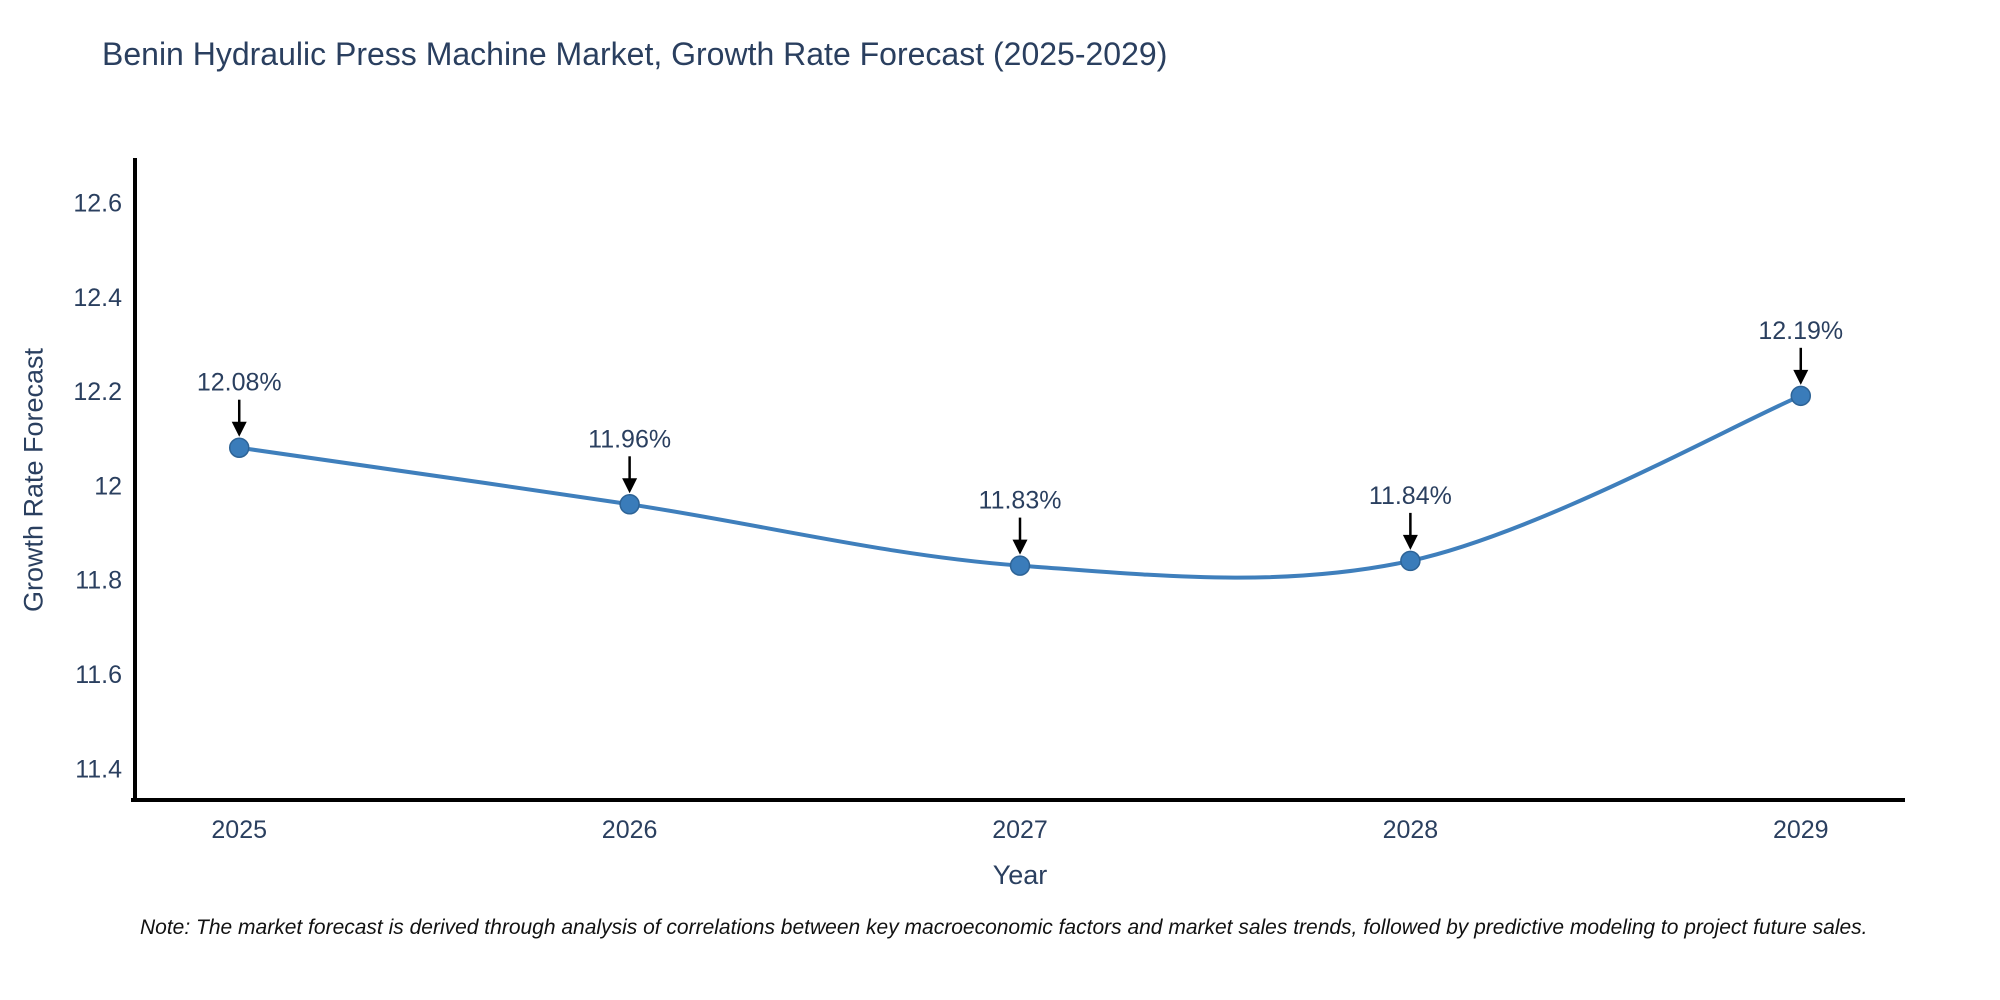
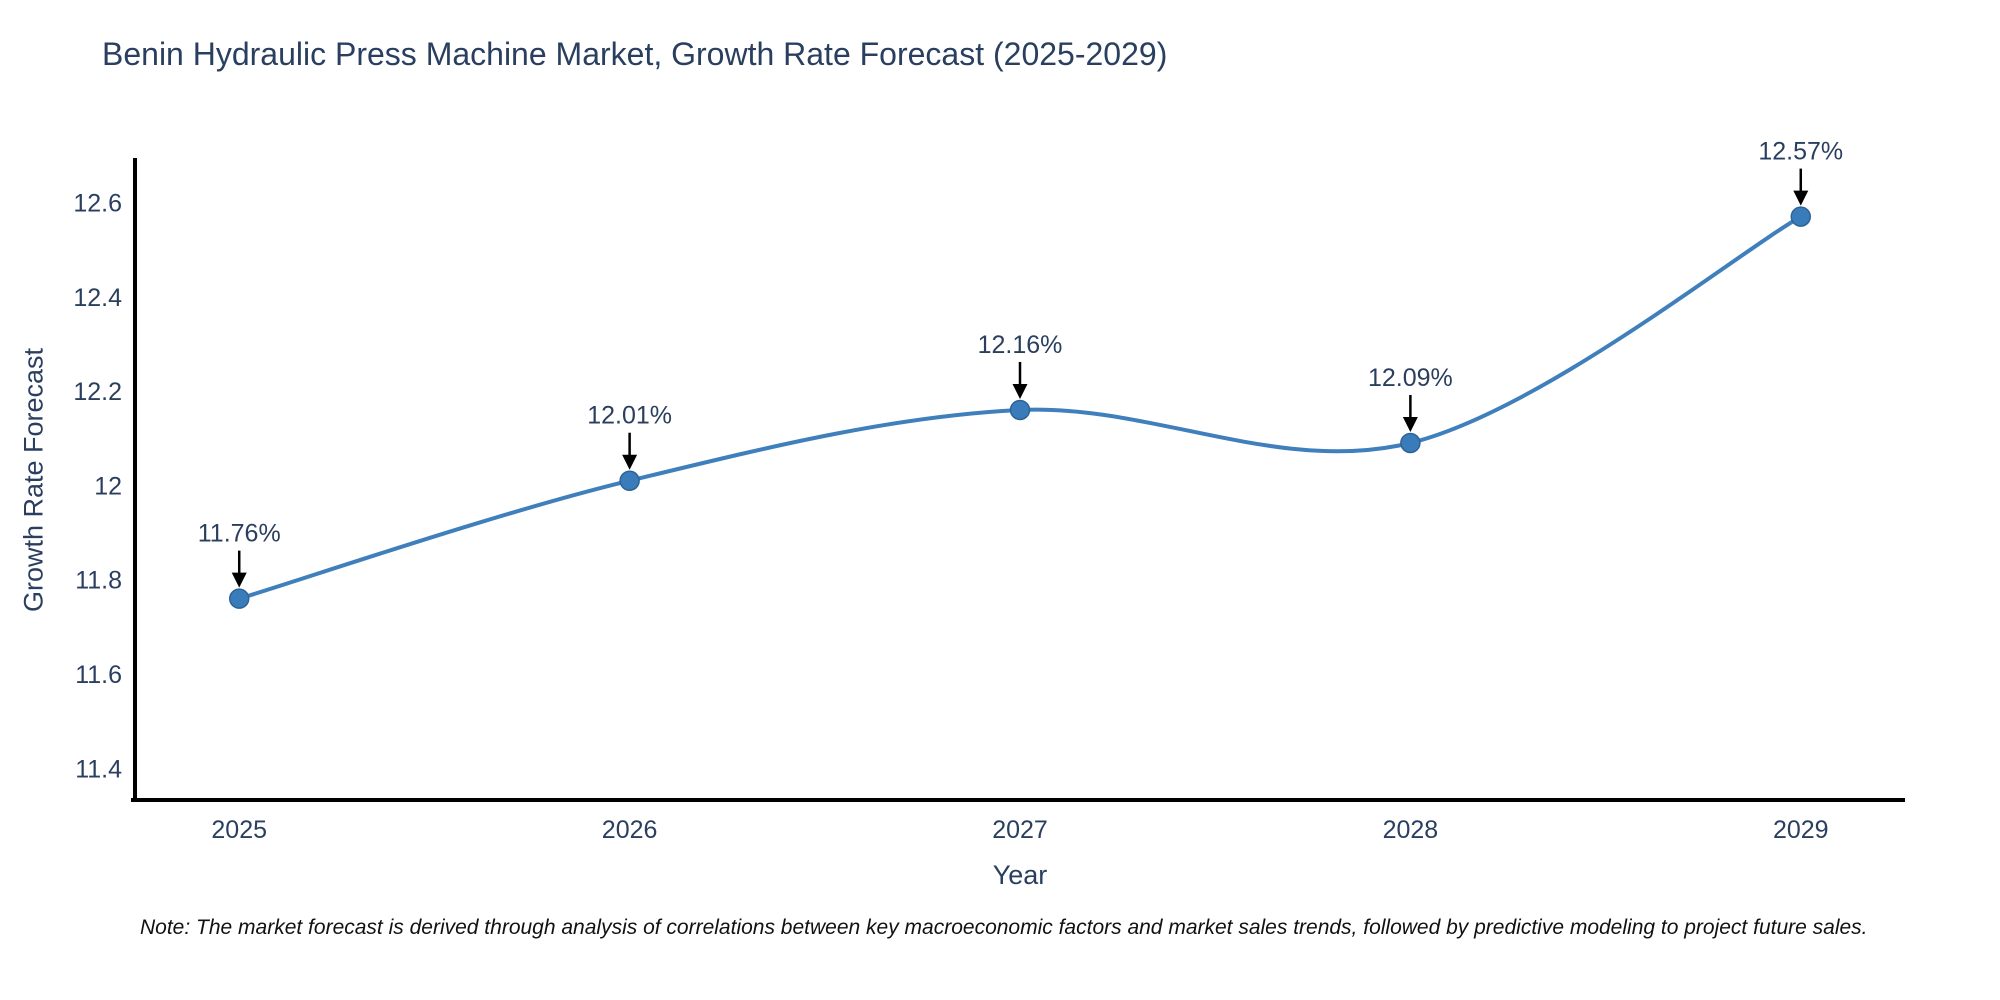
2025: 12.08% -> 11.76%
2026: 11.96% -> 12.01%
2027: 11.83% -> 12.16%
2028: 11.84% -> 12.09%
2029: 12.19% -> 12.57%
